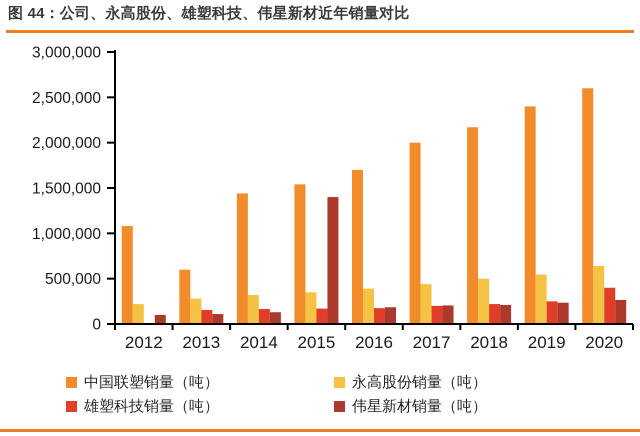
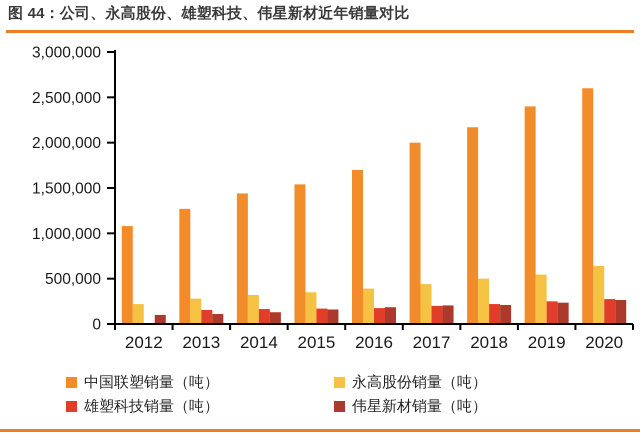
中国联塑销量（吨）/2013: 600000 -> 1300000
伟星新材销量（吨）/2015: 1400000 -> 200000
雄塑科技销量（吨）/2020: 400000 -> 300000
